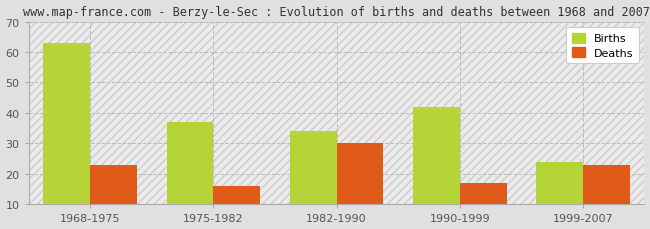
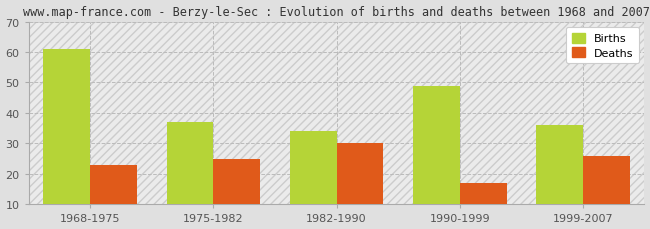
Births/1968-1975: 63 -> 61
Deaths/1975-1982: 16 -> 25
Births/1990-1999: 42 -> 49
Births/1999-2007: 24 -> 36
Deaths/1999-2007: 23 -> 26
